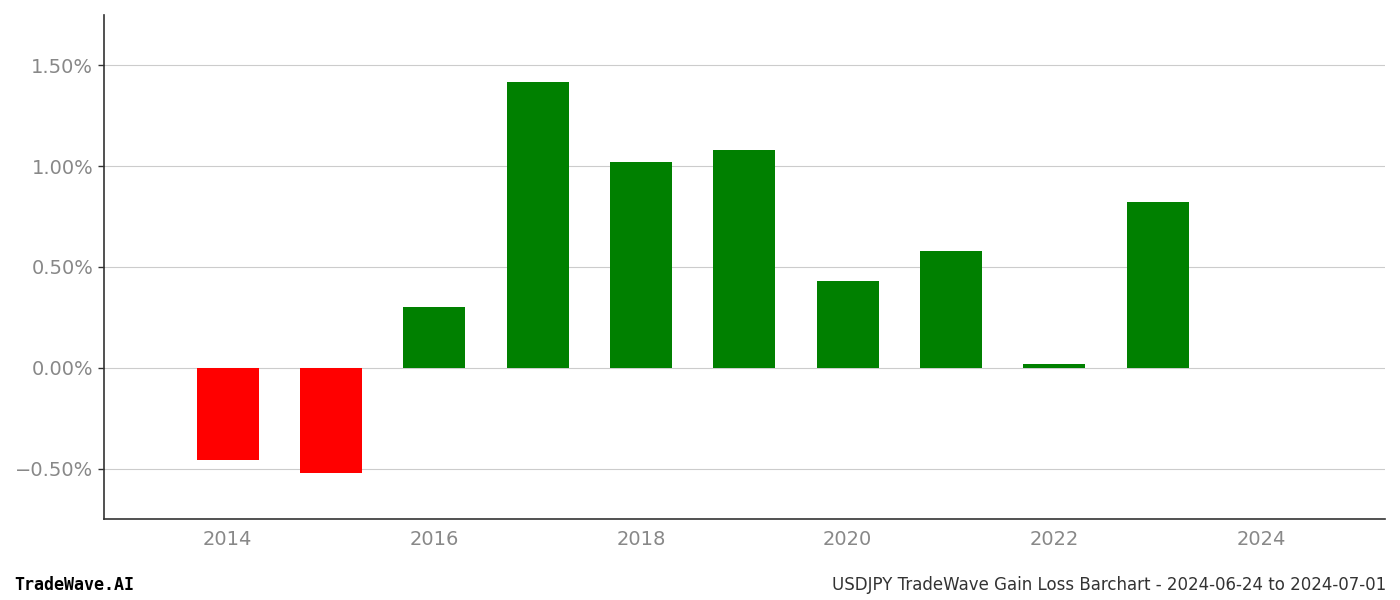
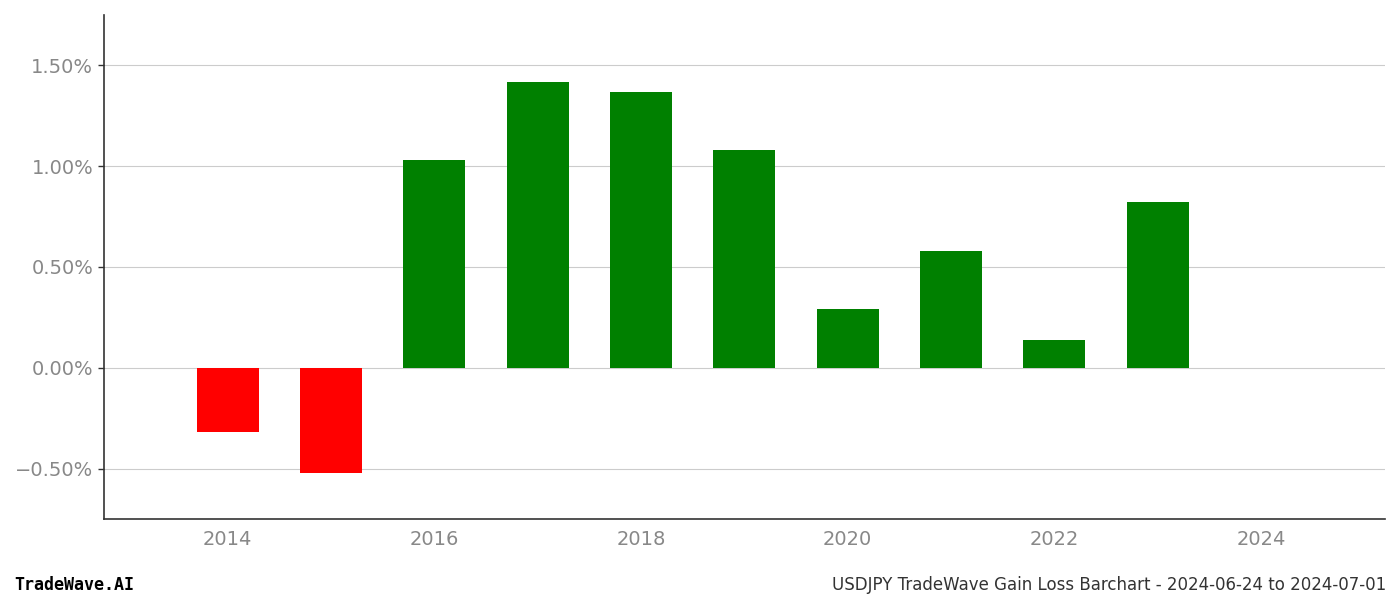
2014: -0.46% -> -0.32%
2016: 0.30% -> 1.03%
2018: 1.02% -> 1.37%
2020: 0.43% -> 0.29%
2022: 0.02% -> 0.14%
